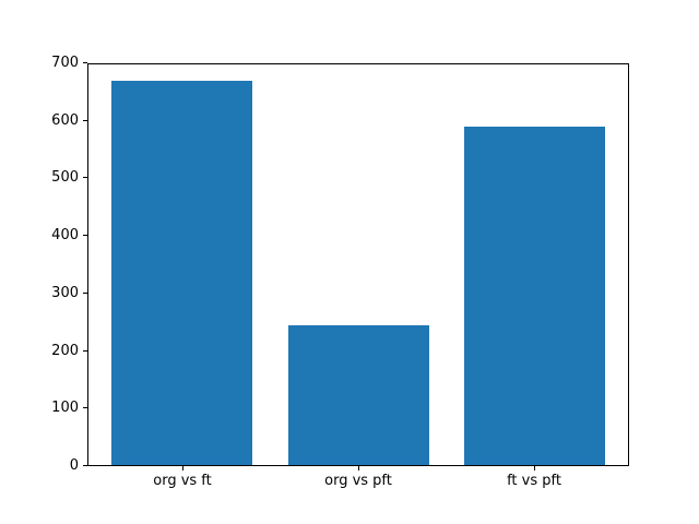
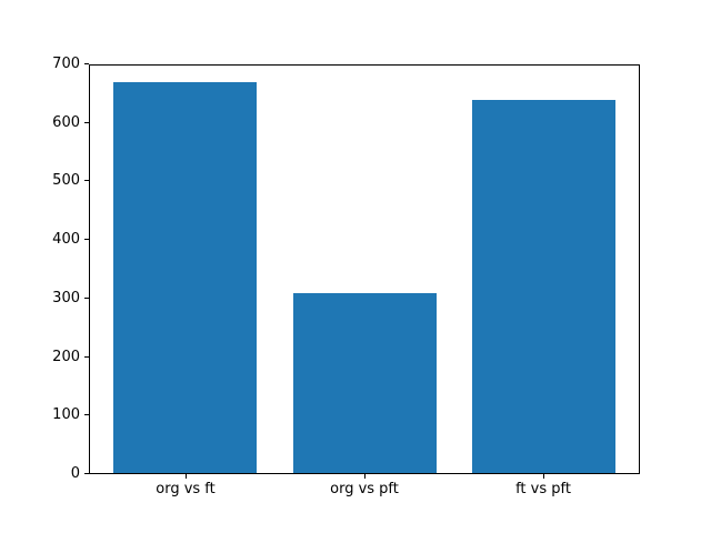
org vs pft: 240 -> 310
ft vs pft: 590 -> 640
